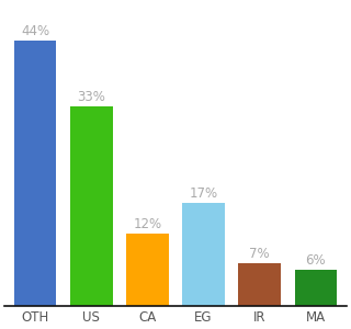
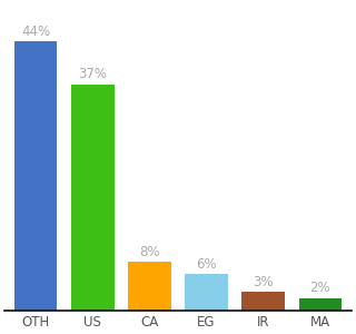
US: 33% -> 37%
CA: 12% -> 8%
EG: 17% -> 6%
IR: 7% -> 3%
MA: 6% -> 2%
